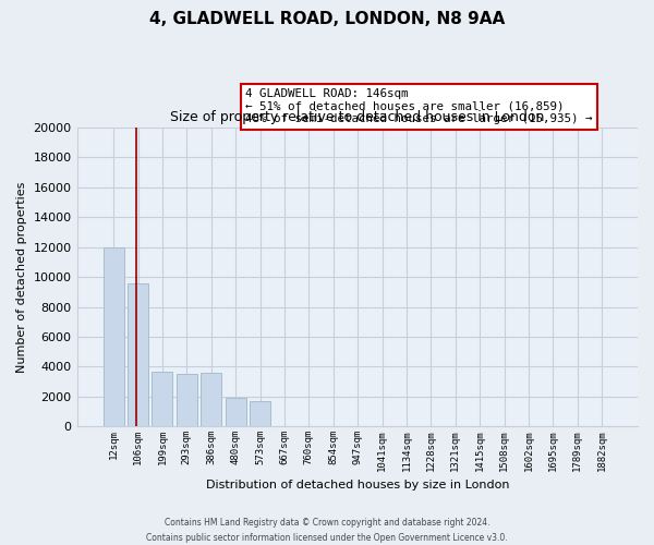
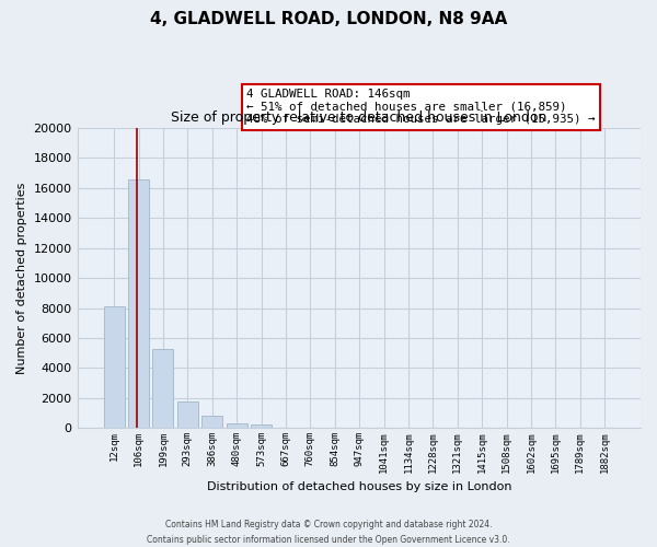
12sqm: 12000 -> 8100
106sqm: 9600 -> 16600
199sqm: 3700 -> 5300
293sqm: 3500 -> 1800
386sqm: 3600 -> 800
480sqm: 1900 -> 300
573sqm: 1700 -> 200
